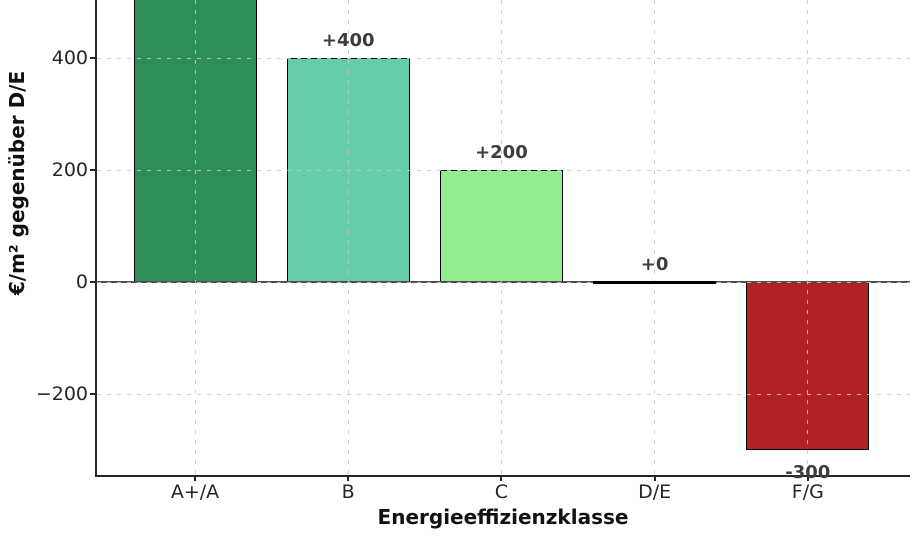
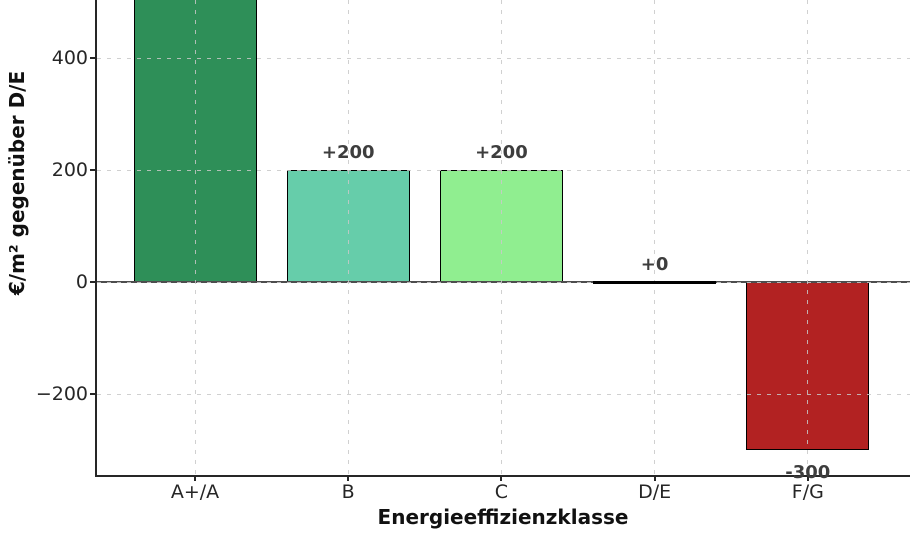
B: +400 -> +200
